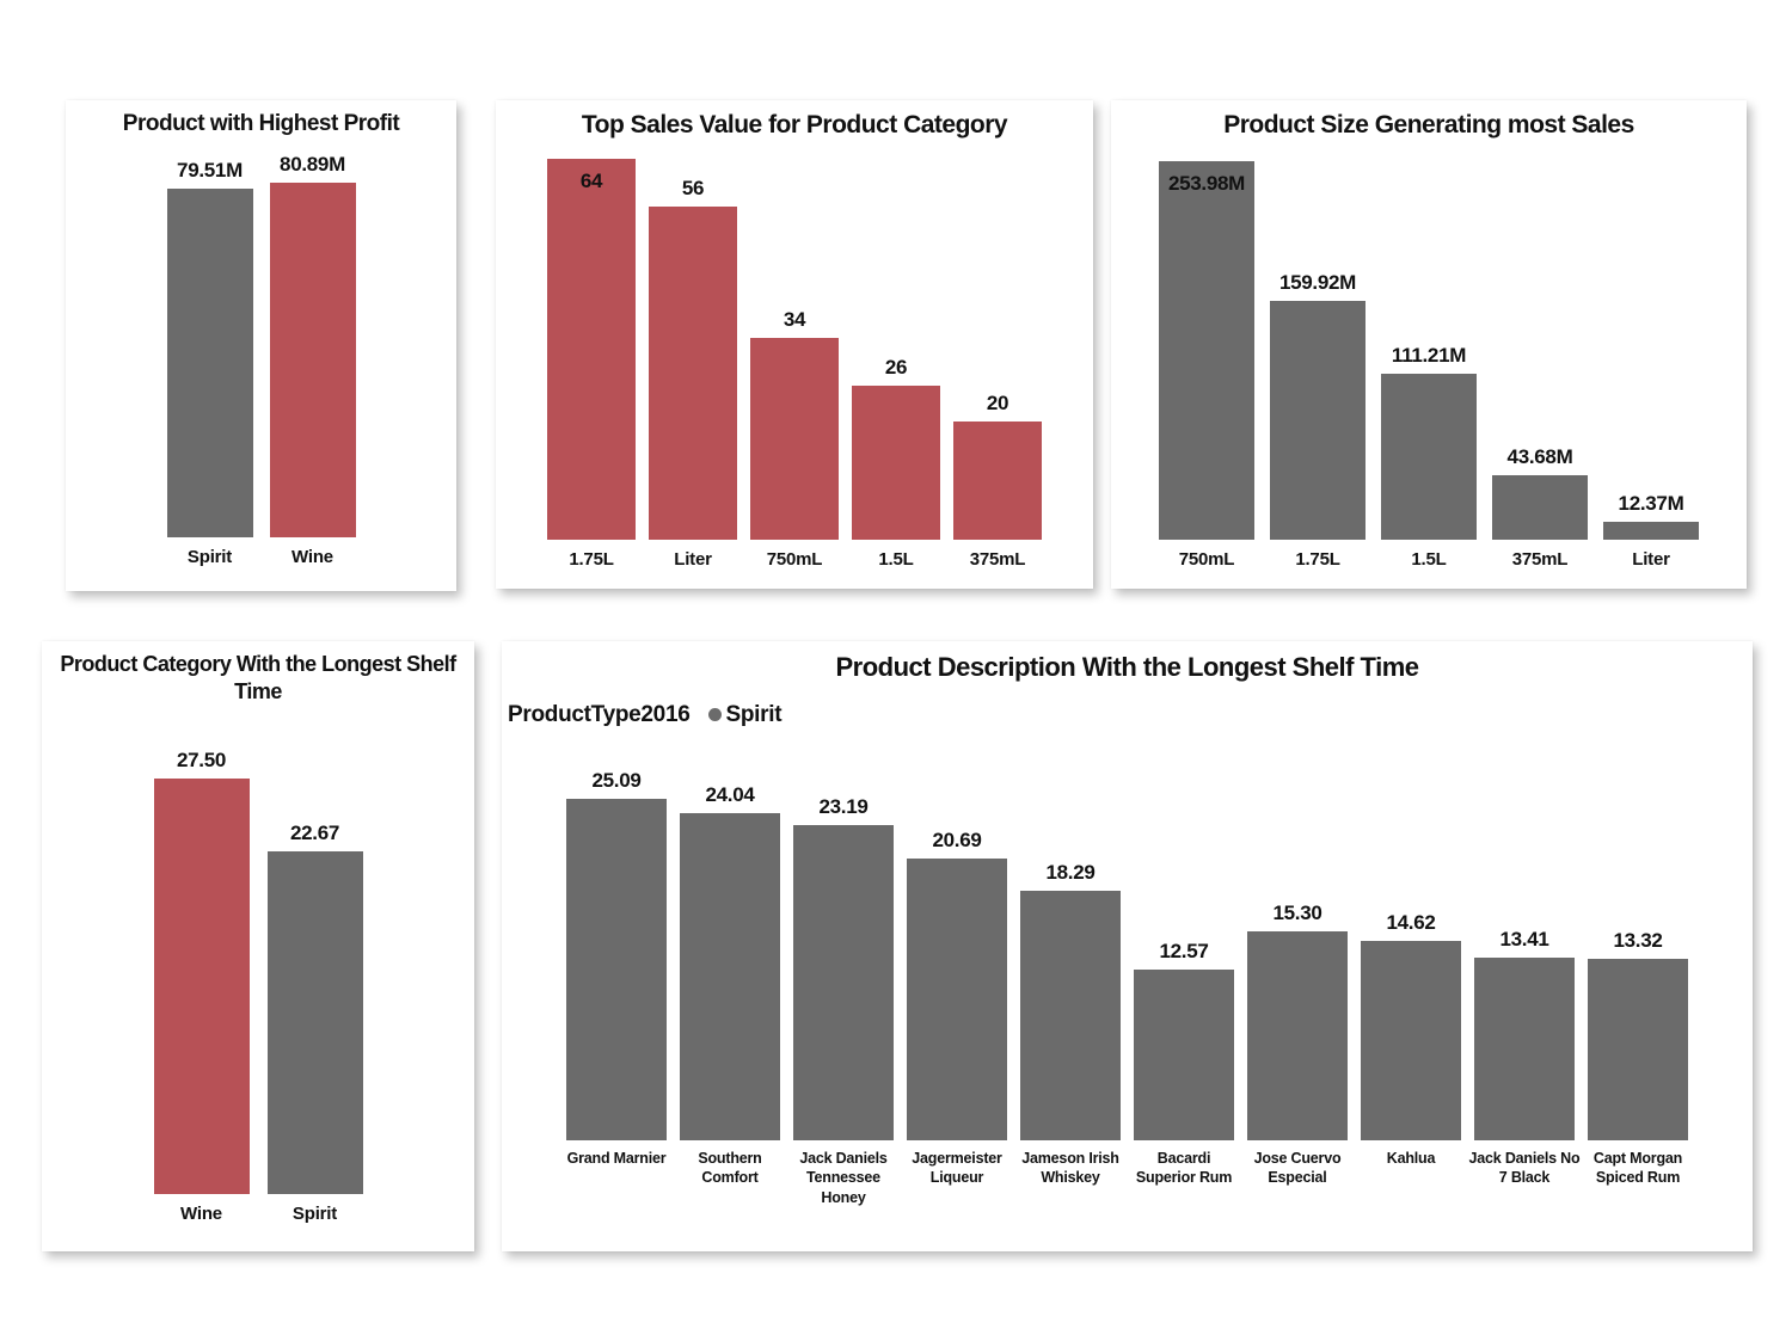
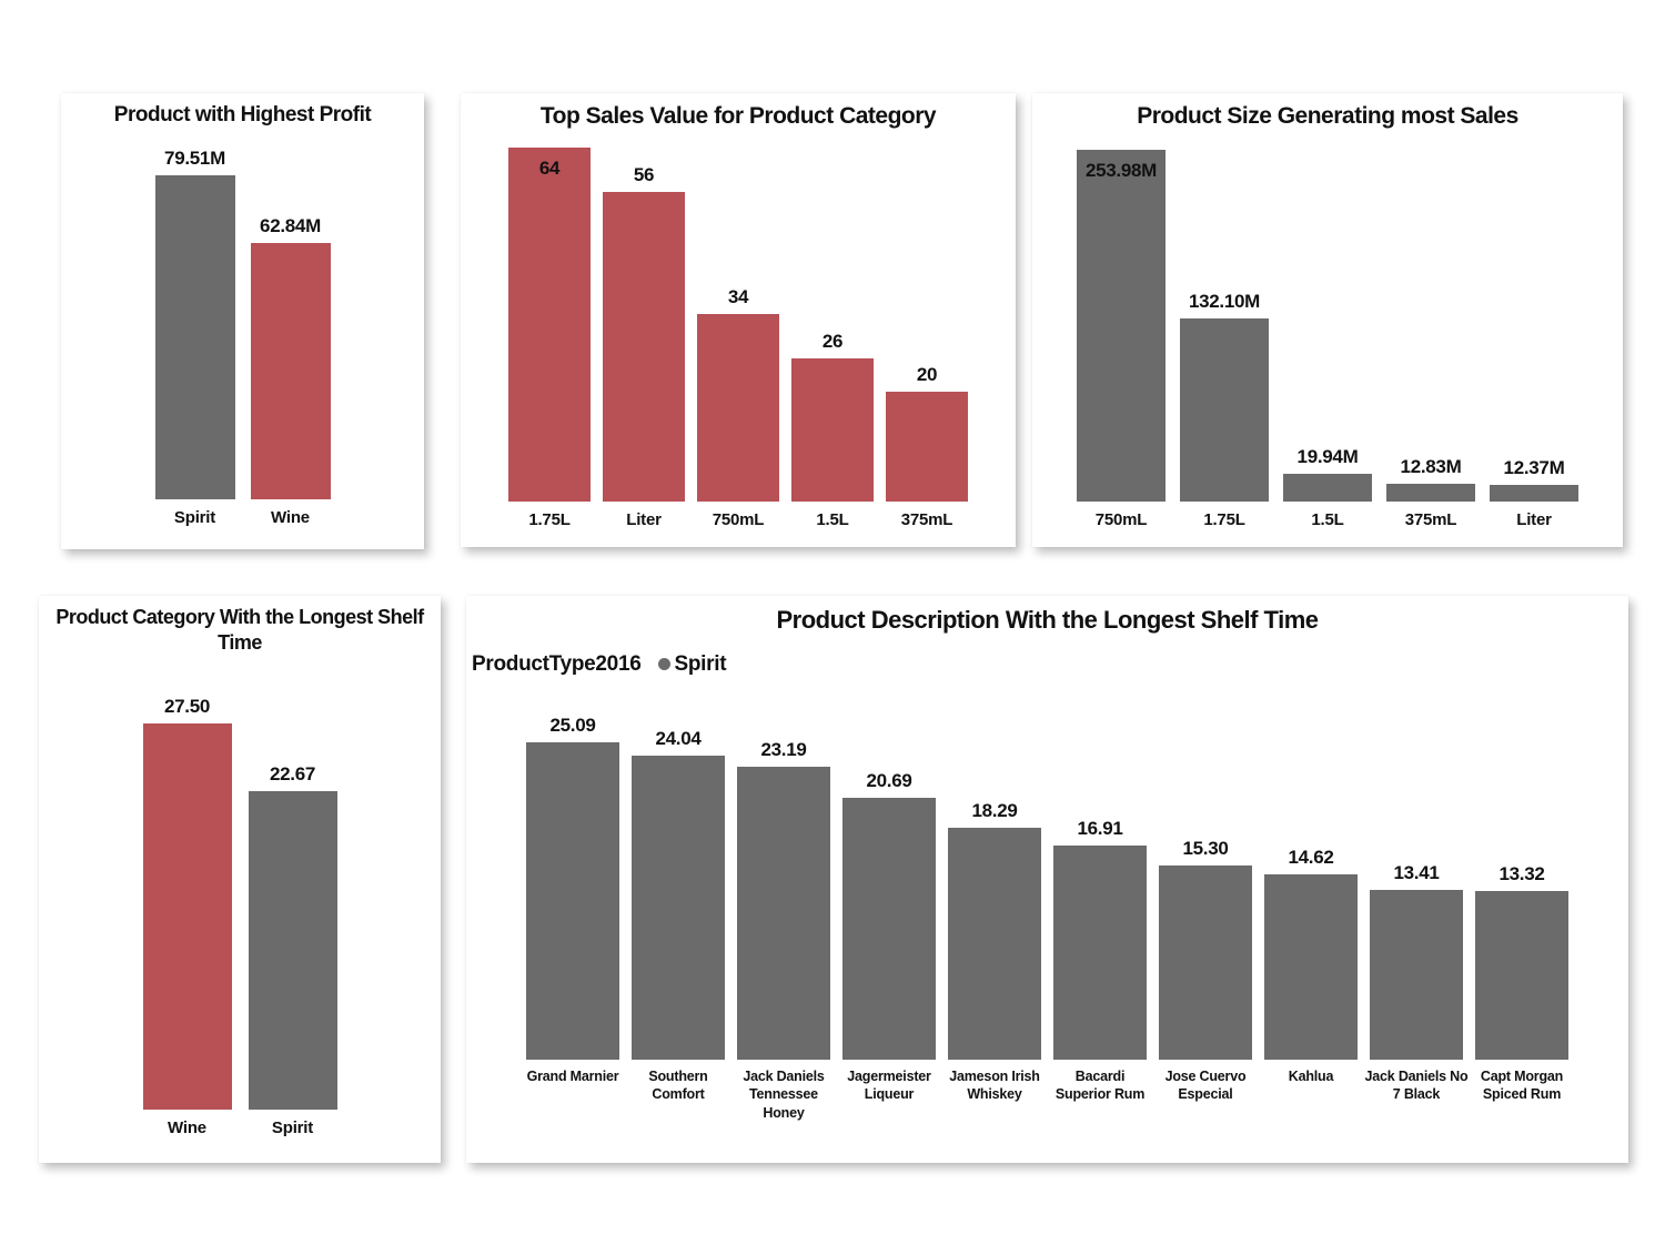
Product with Highest Profit/Wine: 80.89M -> 62.84M
Product Size Generating most Sales/1.75L: 159.92M -> 132.10M
Product Size Generating most Sales/1.5L: 111.21M -> 19.94M
Product Size Generating most Sales/375mL: 43.68M -> 12.83M
Product Description With the Longest Shelf Time/Bacardi Superior Rum: 12.57 -> 16.91
